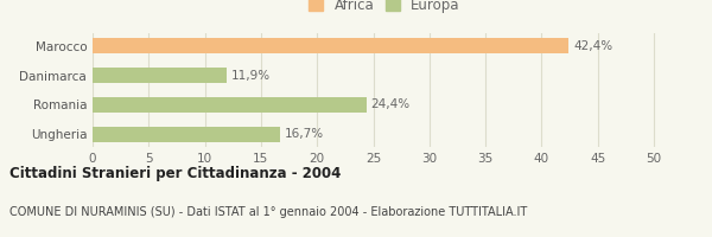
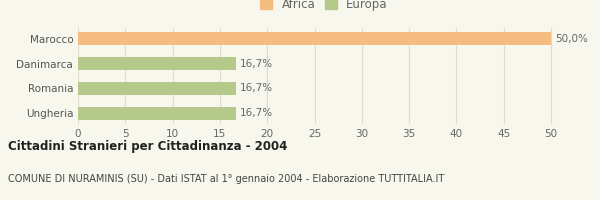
Marocco: 42,4% -> 50,0%
Danimarca: 11,9% -> 16,7%
Romania: 24,4% -> 16,7%
